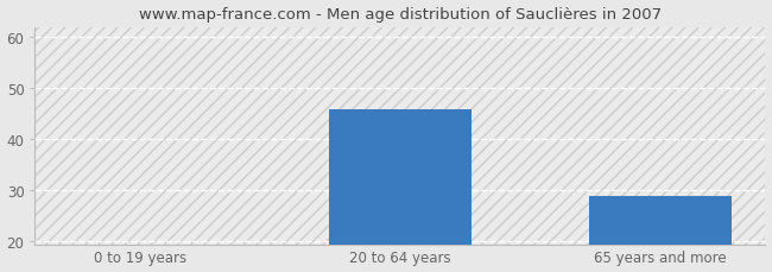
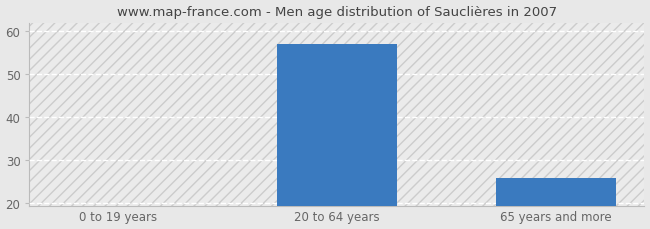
20 to 64 years: 46 -> 57
65 years and more: 29 -> 26
